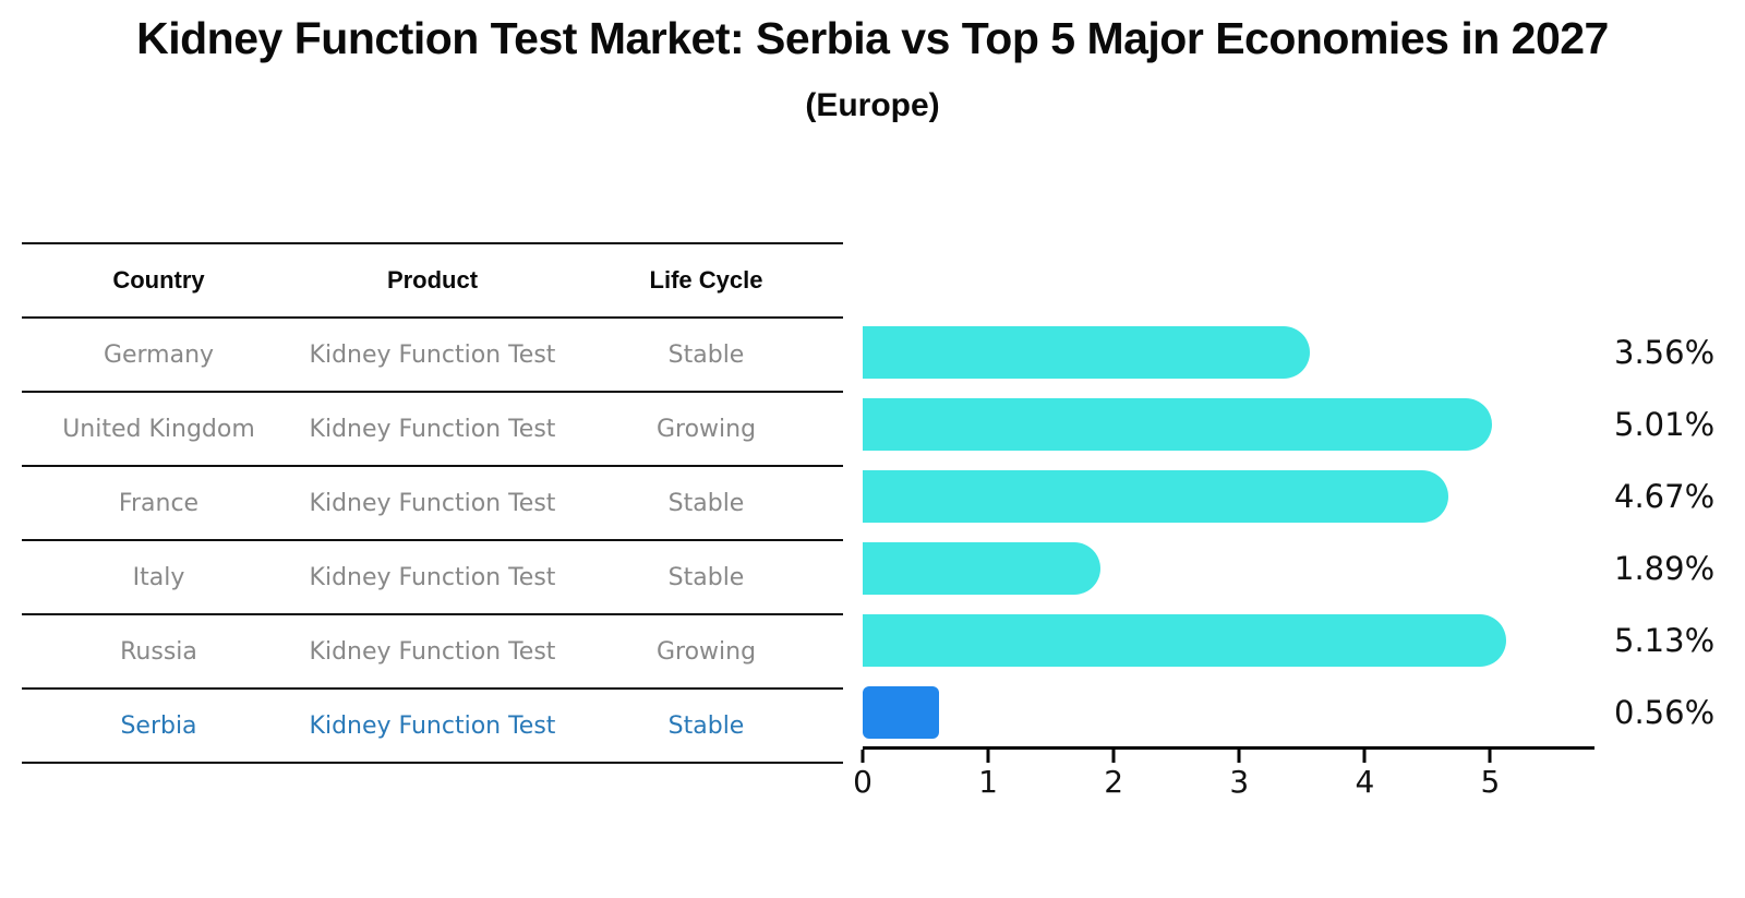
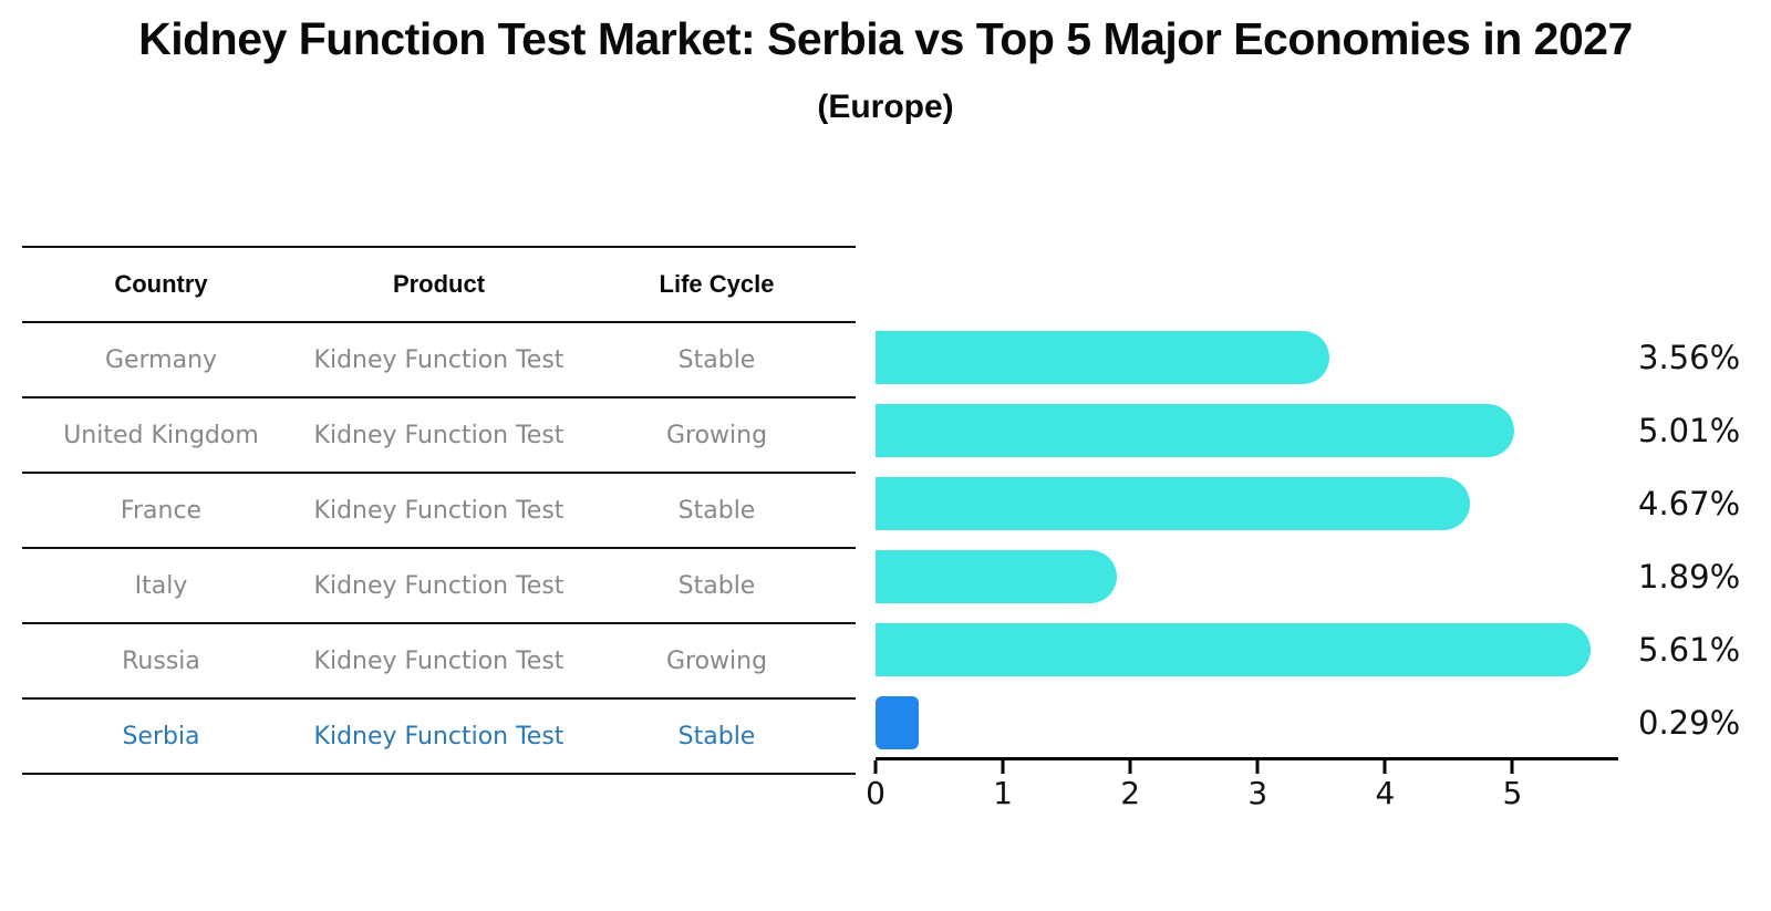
Russia: 5.13% -> 5.61%
Serbia: 0.56% -> 0.29%
